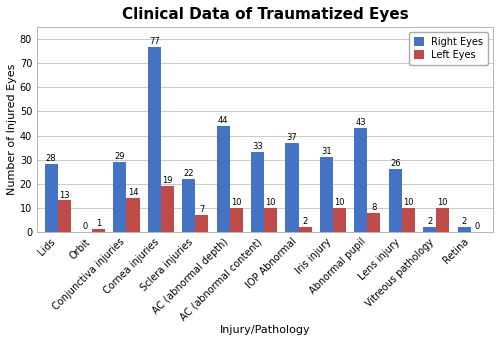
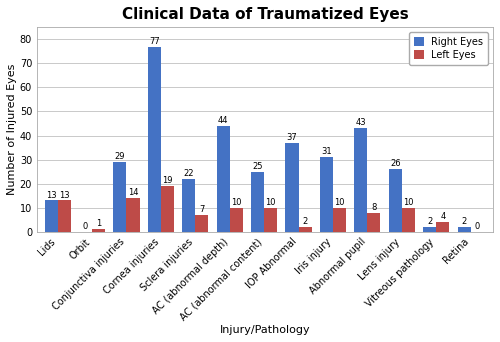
Right Eyes/Lids: 28 -> 13
Right Eyes/AC (abnormal content): 33 -> 25
Left Eyes/Vitreous pathology: 10 -> 4
